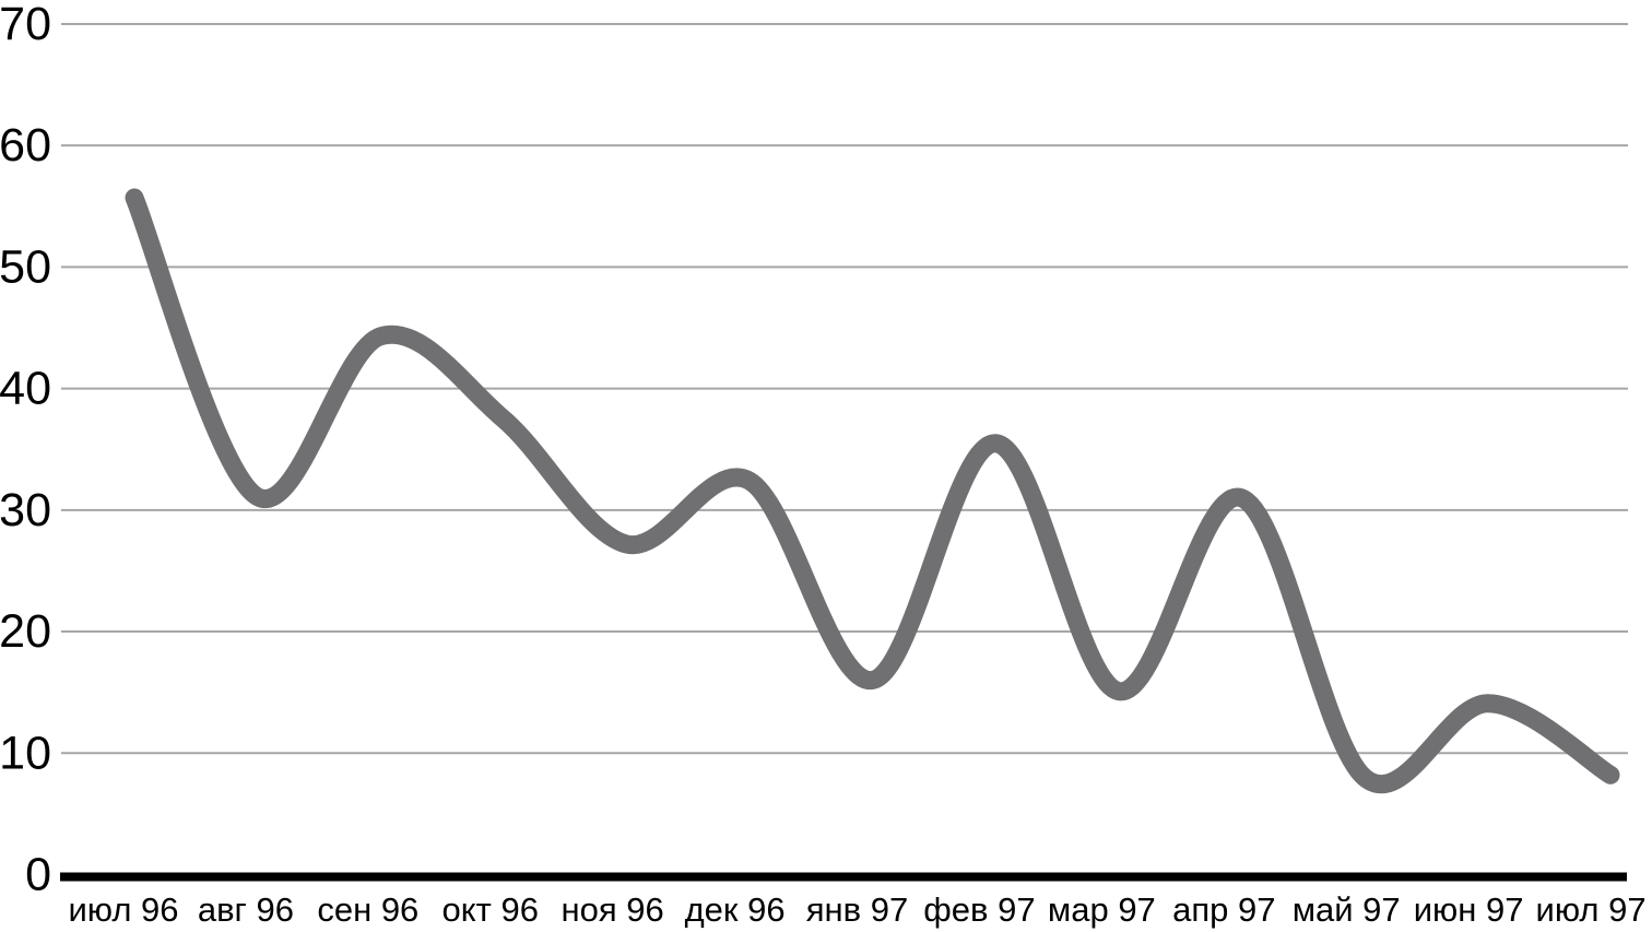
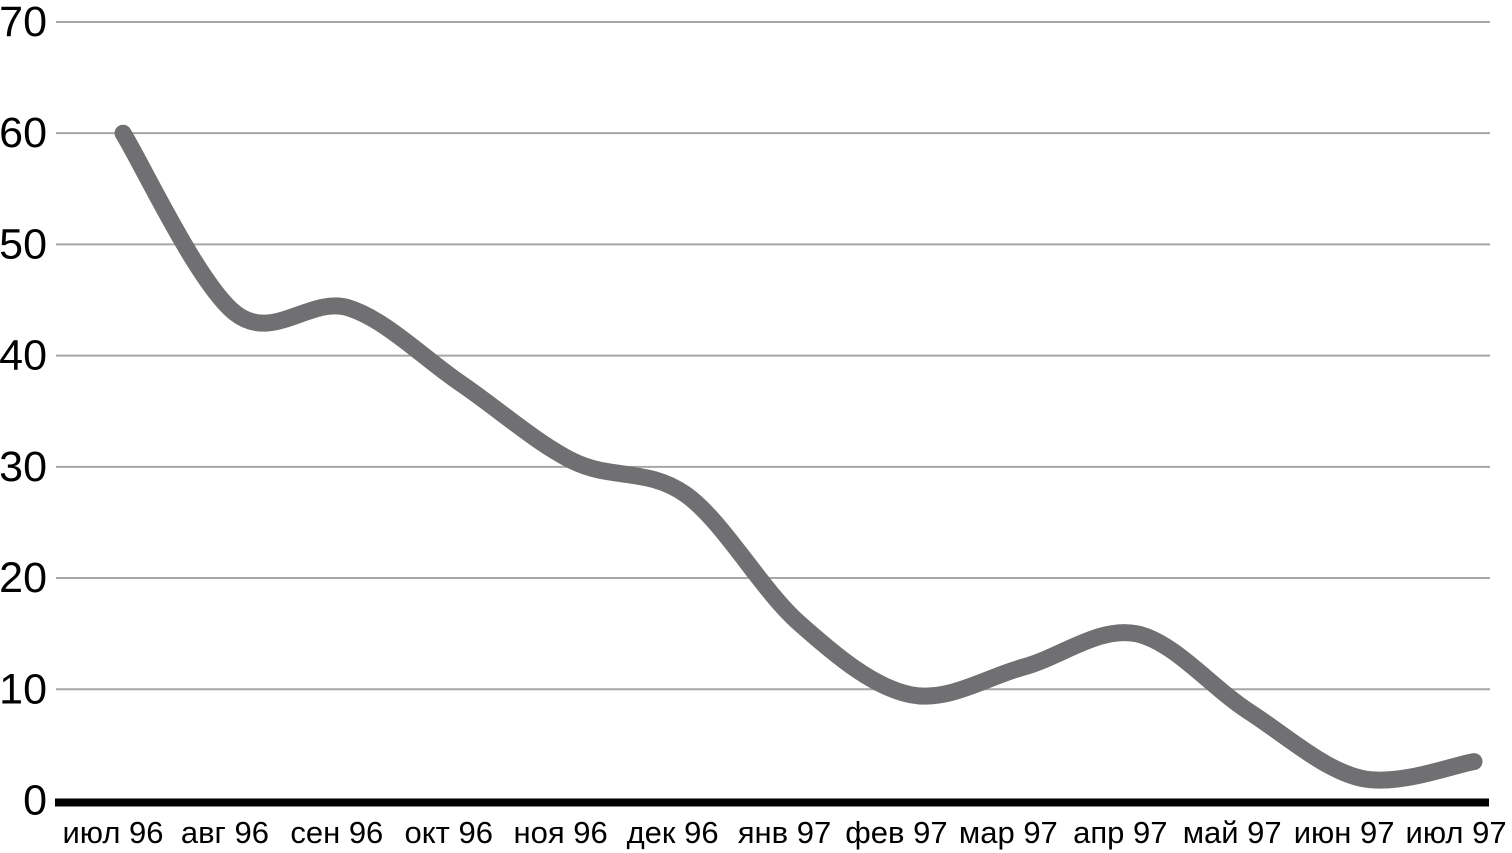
июл 96: 55.7 -> 60.0
авг 96: 31.1 -> 43.8
ноя 96: 27.2 -> 30.5
дек 96: 32.4 -> 27.5
фев 97: 35.5 -> 9.5
мар 97: 15.1 -> 12.0
апр 97: 31.0 -> 15.0
июн 97: 14.1 -> 2.0
июл 97: 8.2 -> 3.5
